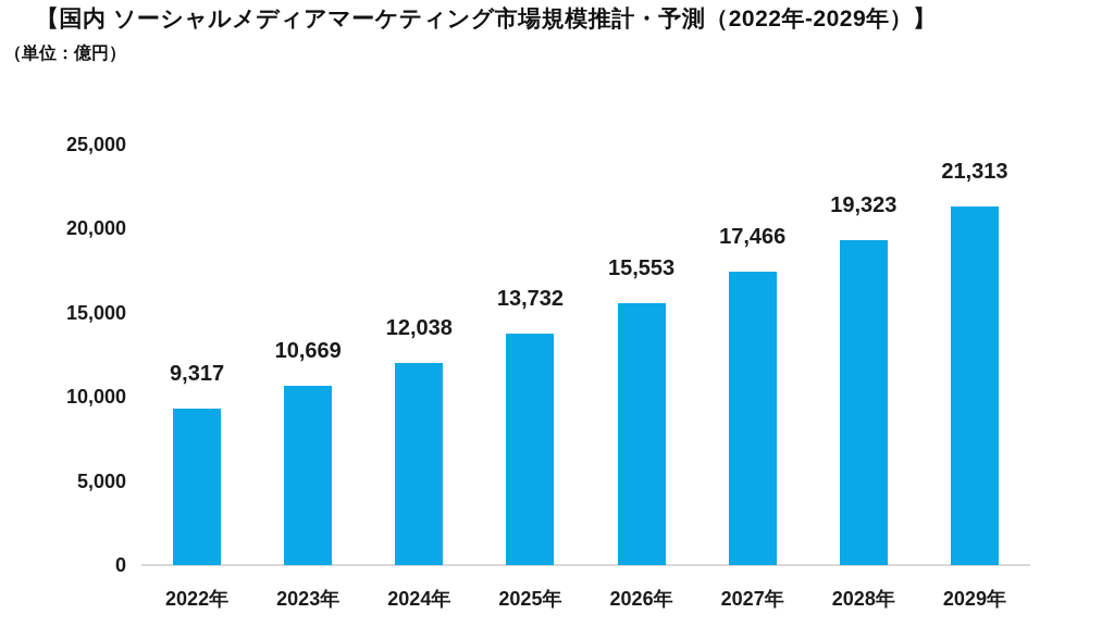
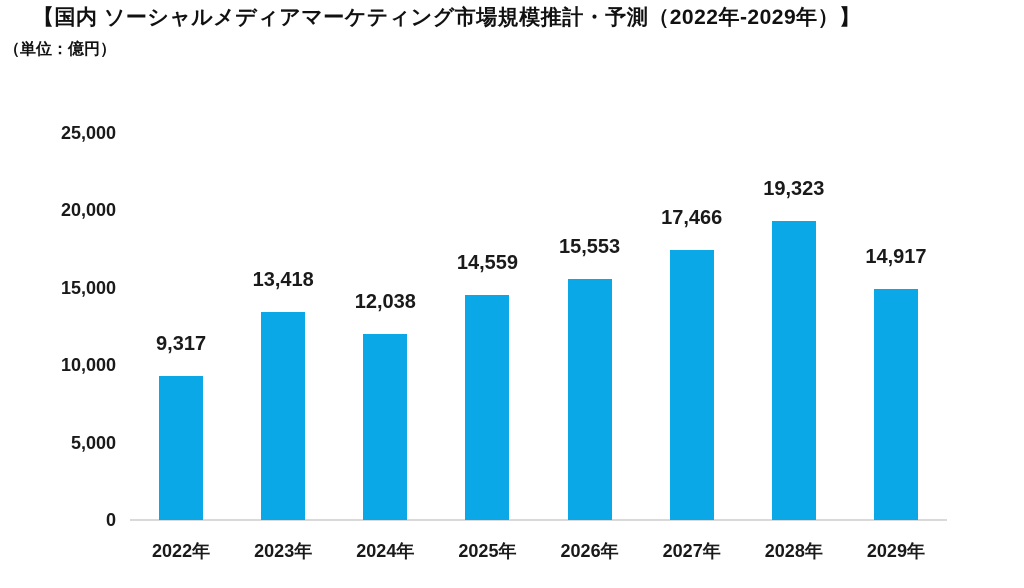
2023年: 10,669 -> 13,418
2025年: 13,732 -> 14,559
2029年: 21,313 -> 14,917
